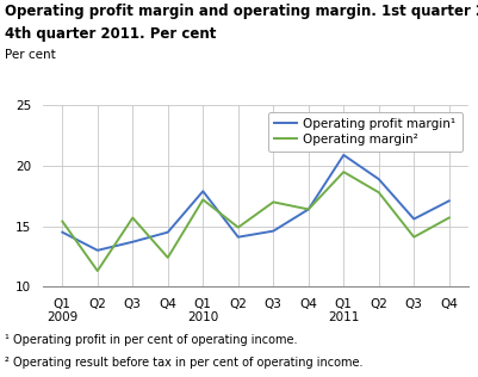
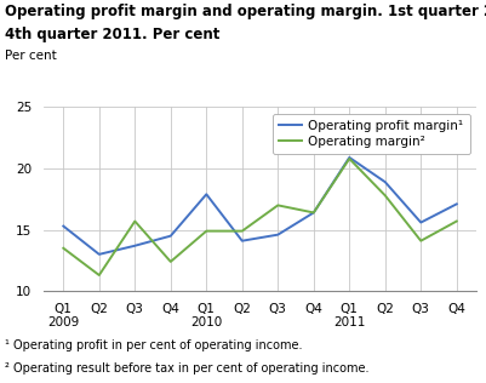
Operating profit margin¹/Q1 2009: 14.5 -> 15.3
Operating margin²/Q1 2009: 15.4 -> 13.5
Operating margin²/Q1 2010: 17.2 -> 14.9
Operating margin²/Q1 2011: 19.5 -> 20.8
